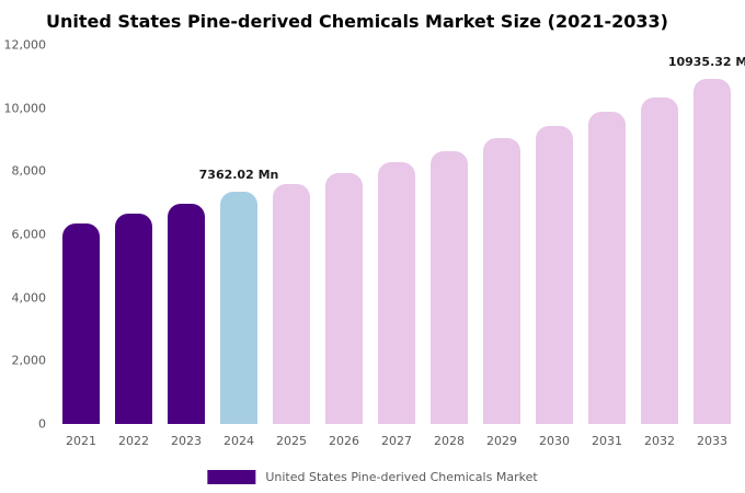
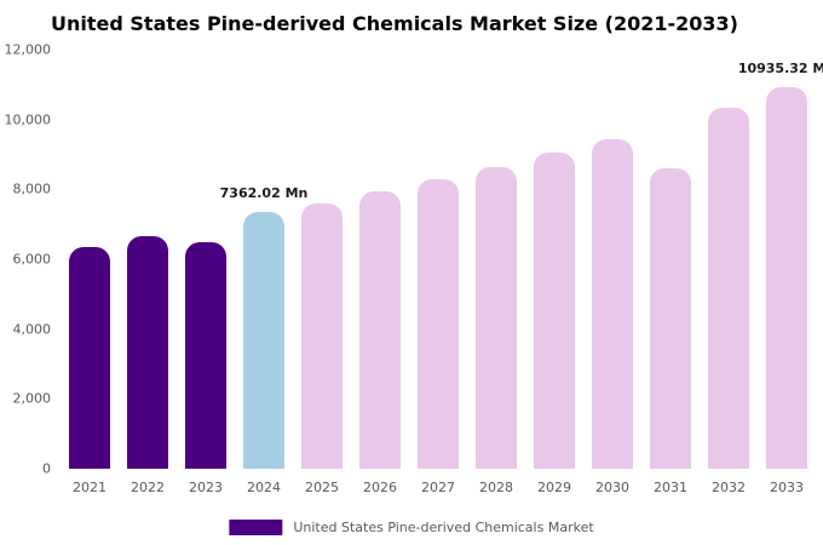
2023: 7000 -> 6500
2031: 9900 -> 8600
